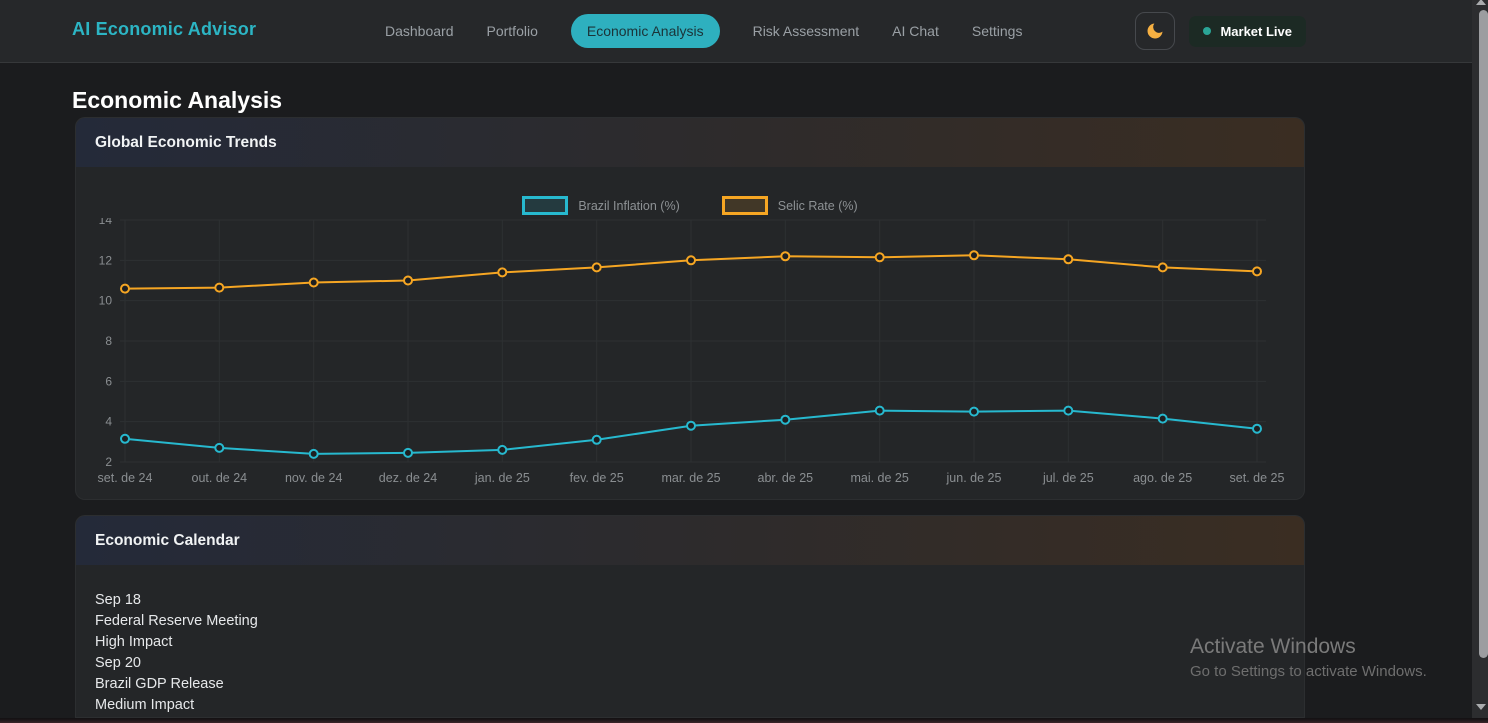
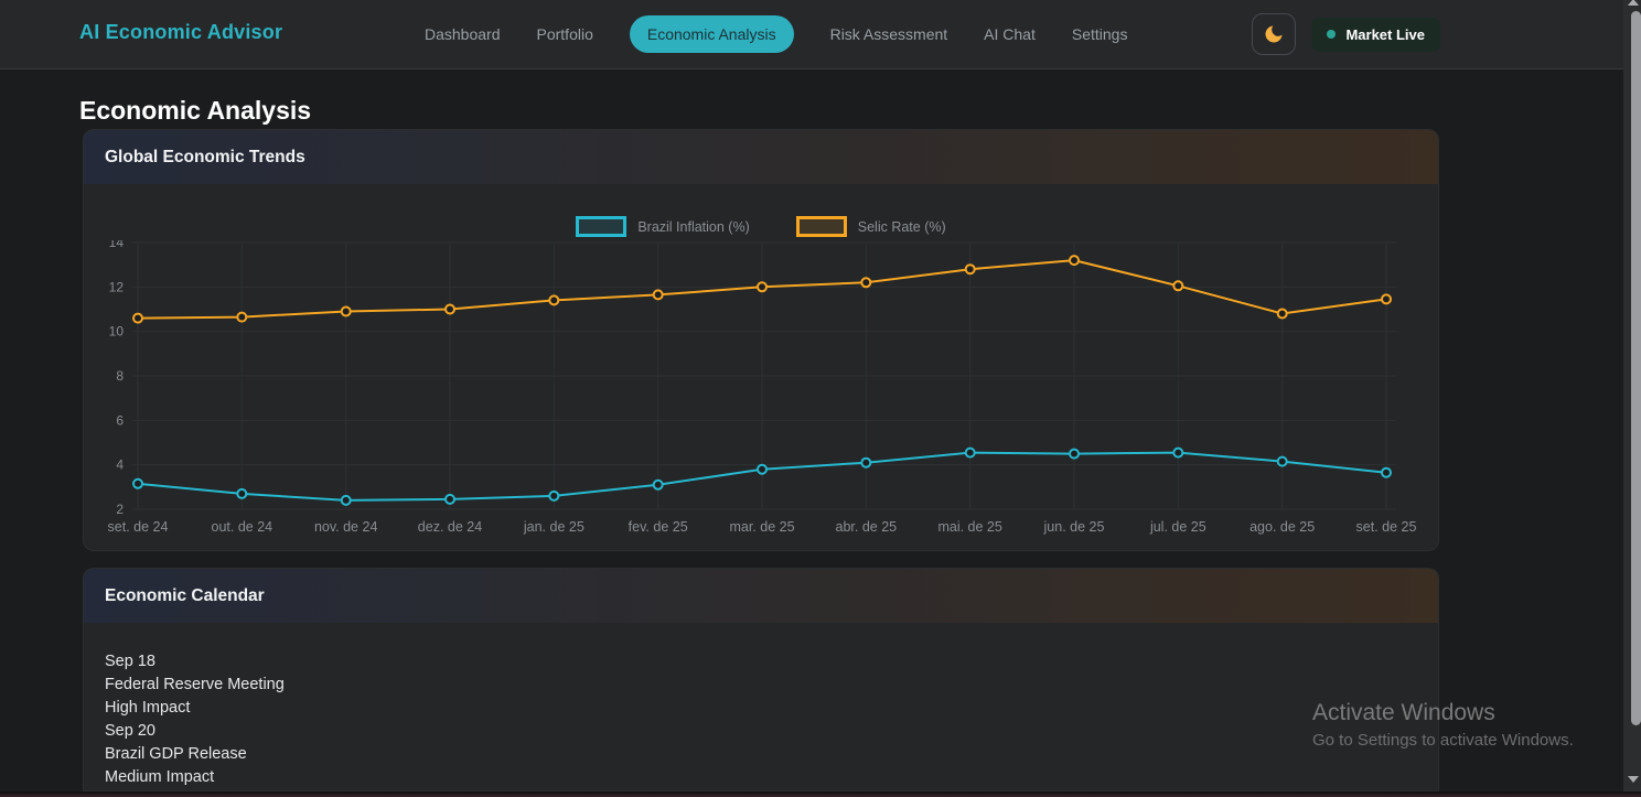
Selic Rate (%)/mai. de 25: 12.2 -> 12.8
Selic Rate (%)/jun. de 25: 12.2 -> 13.2
Selic Rate (%)/ago. de 25: 11.7 -> 10.8
